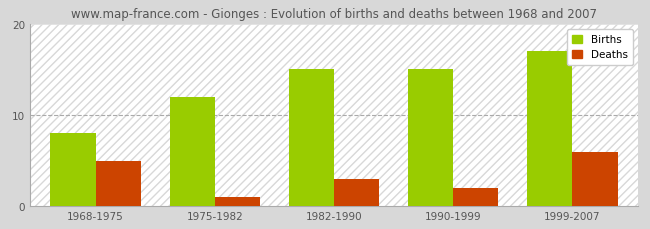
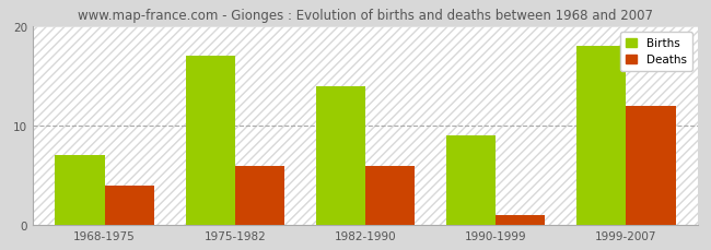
Births/1968-1975: 8 -> 7
Deaths/1968-1975: 5 -> 4
Births/1975-1982: 12 -> 17
Deaths/1975-1982: 1 -> 6
Births/1982-1990: 15 -> 14
Deaths/1982-1990: 3 -> 6
Births/1990-1999: 15 -> 9
Deaths/1990-1999: 2 -> 1
Births/1999-2007: 17 -> 18
Deaths/1999-2007: 6 -> 12
